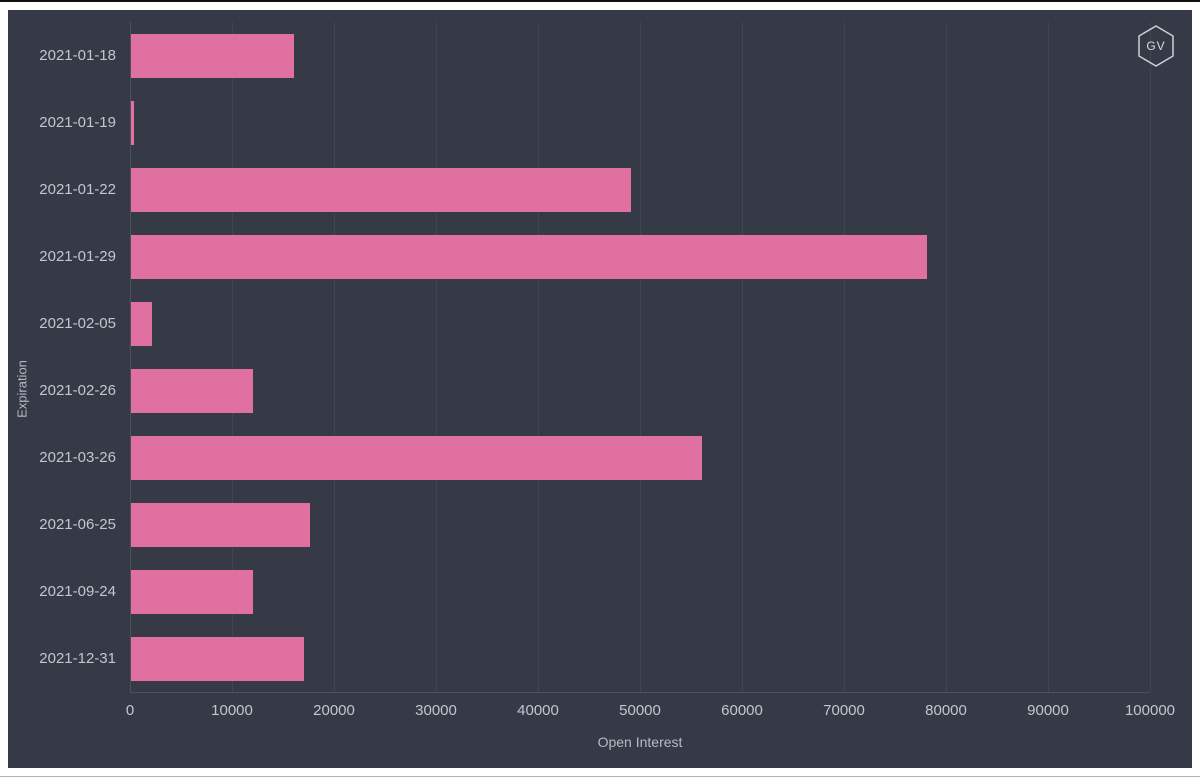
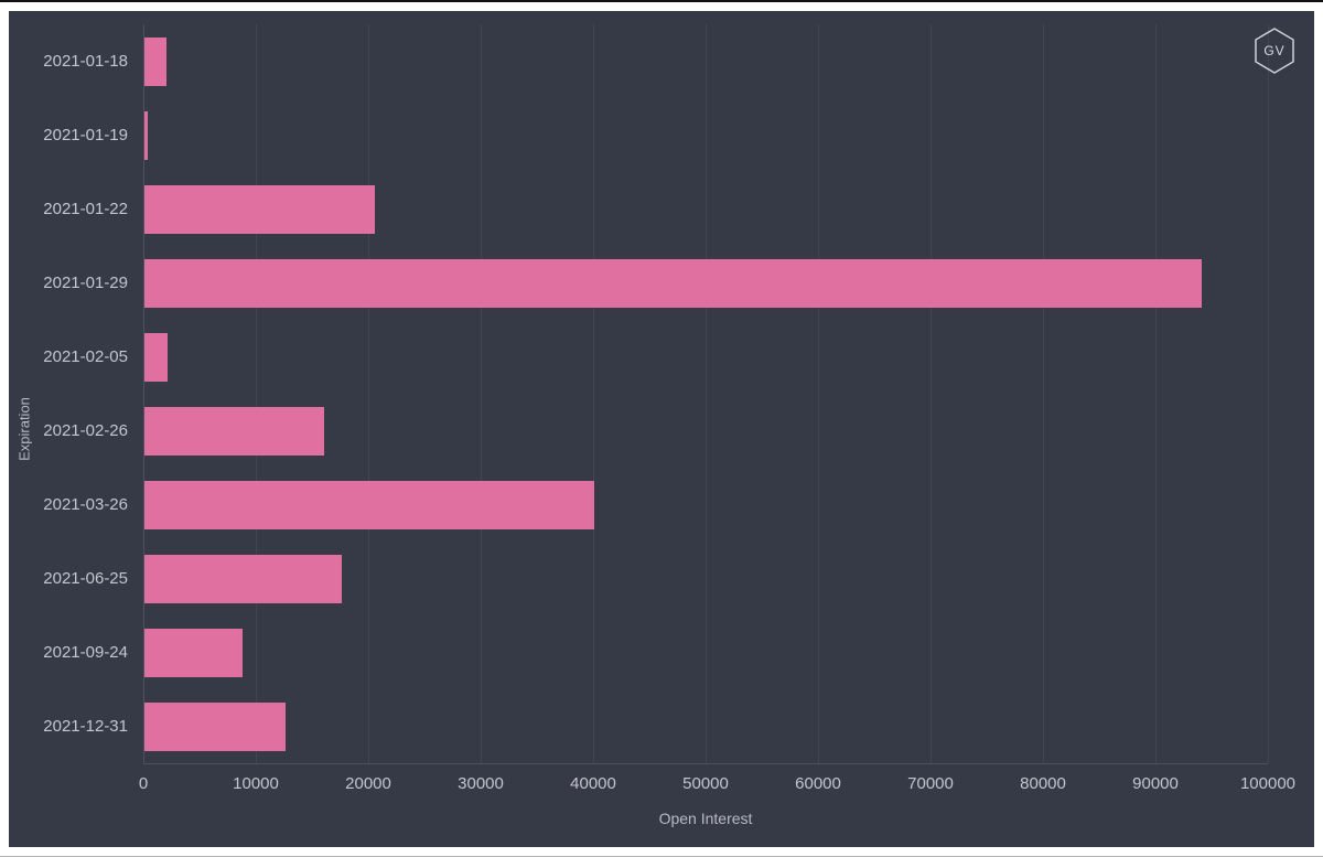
2021-01-18: 16000 -> 2000
2021-01-22: 49000 -> 20000
2021-01-29: 78000 -> 94000
2021-02-26: 12000 -> 16000
2021-03-26: 56000 -> 40000
2021-09-24: 12000 -> 9000
2021-12-31: 17000 -> 12000
